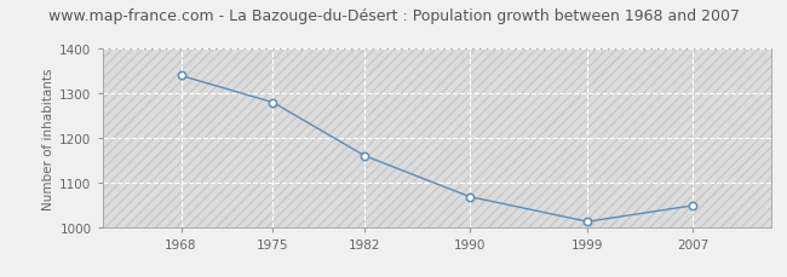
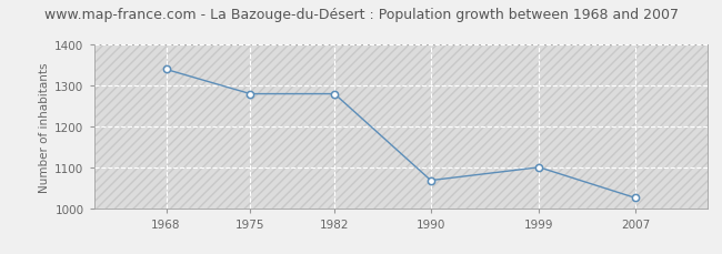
1982: 1160 -> 1280
1999: 1012 -> 1100
2007: 1048 -> 1025
